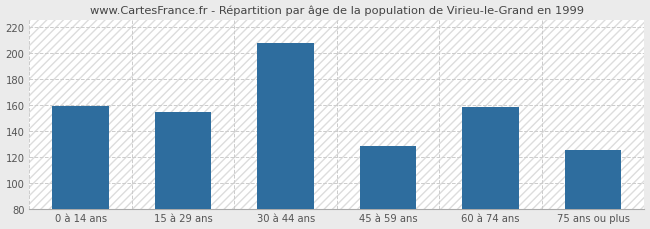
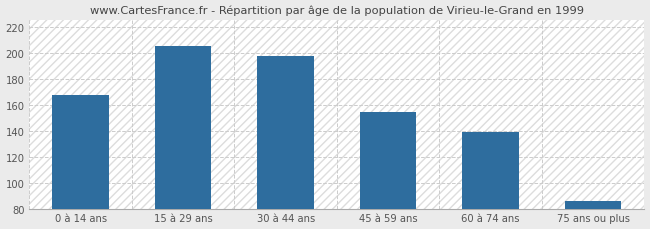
0 à 14 ans: 159 -> 167
15 à 29 ans: 154 -> 205
30 à 44 ans: 207 -> 197
45 à 59 ans: 128 -> 154
60 à 74 ans: 158 -> 139
75 ans ou plus: 125 -> 86
